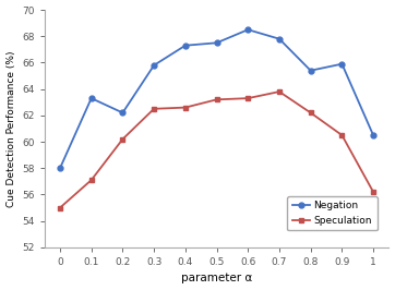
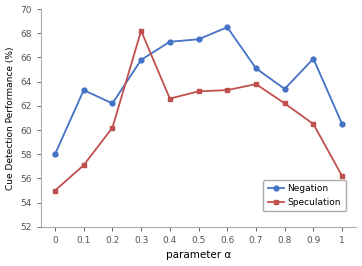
Speculation/0.3: 62.5 -> 68.2
Negation/0.7: 67.8 -> 65.1
Negation/0.8: 65.4 -> 63.4
